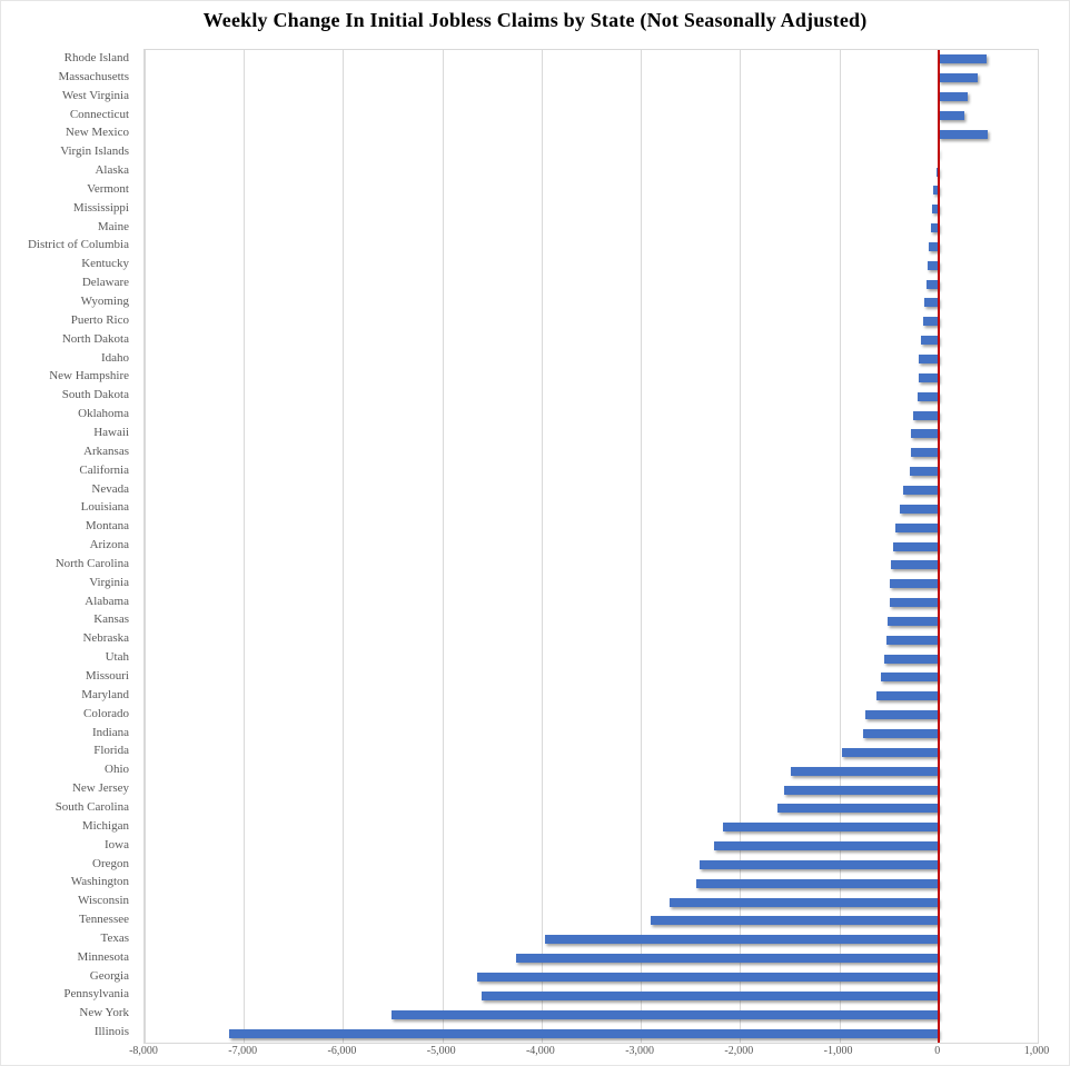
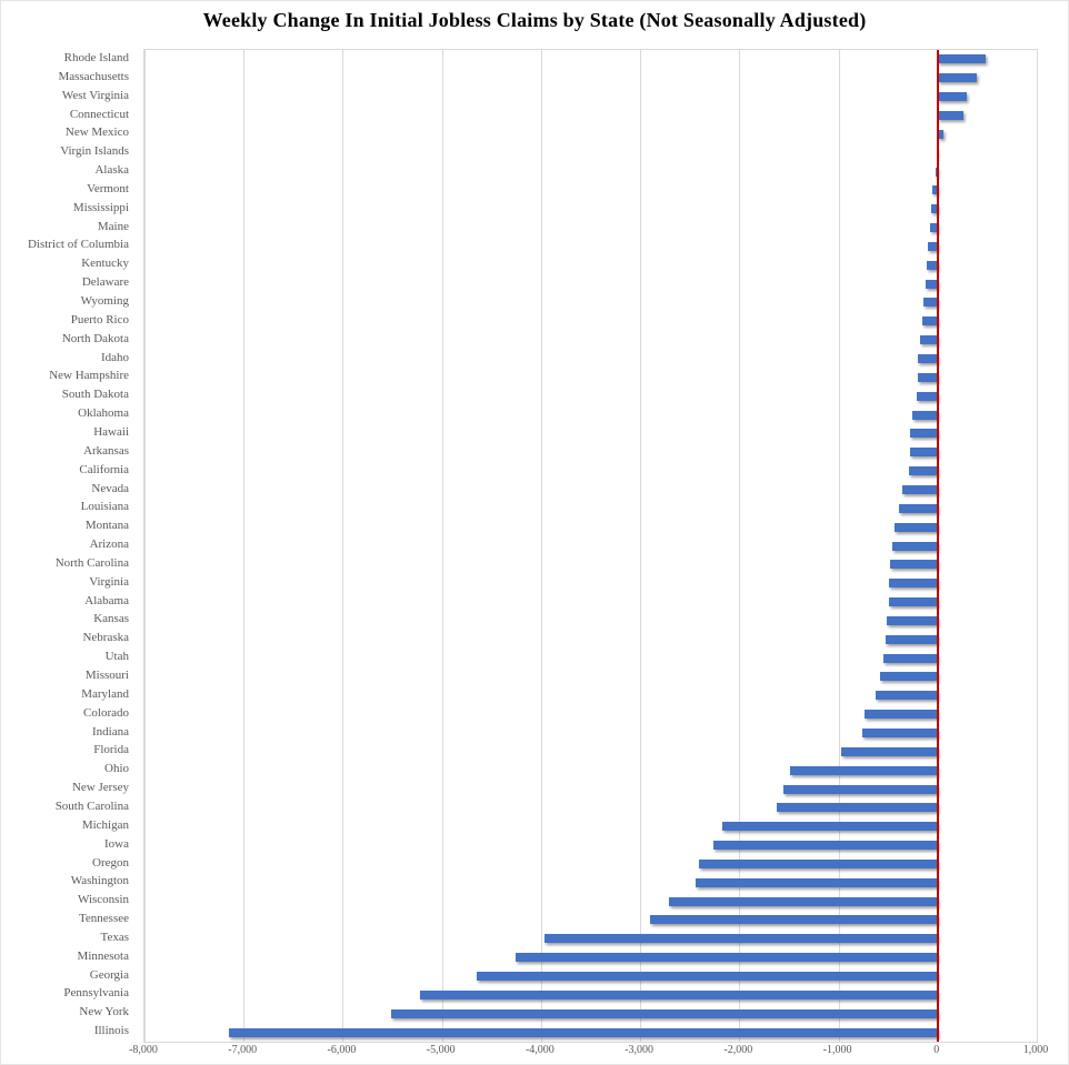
New Mexico: 500 -> 100
Pennsylvania: -4600 -> -5200
